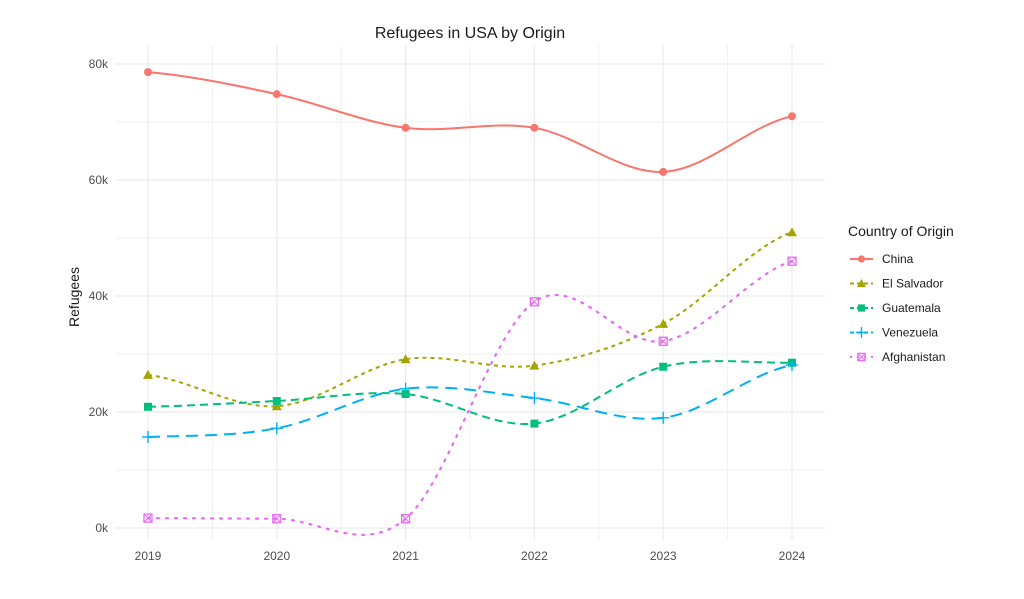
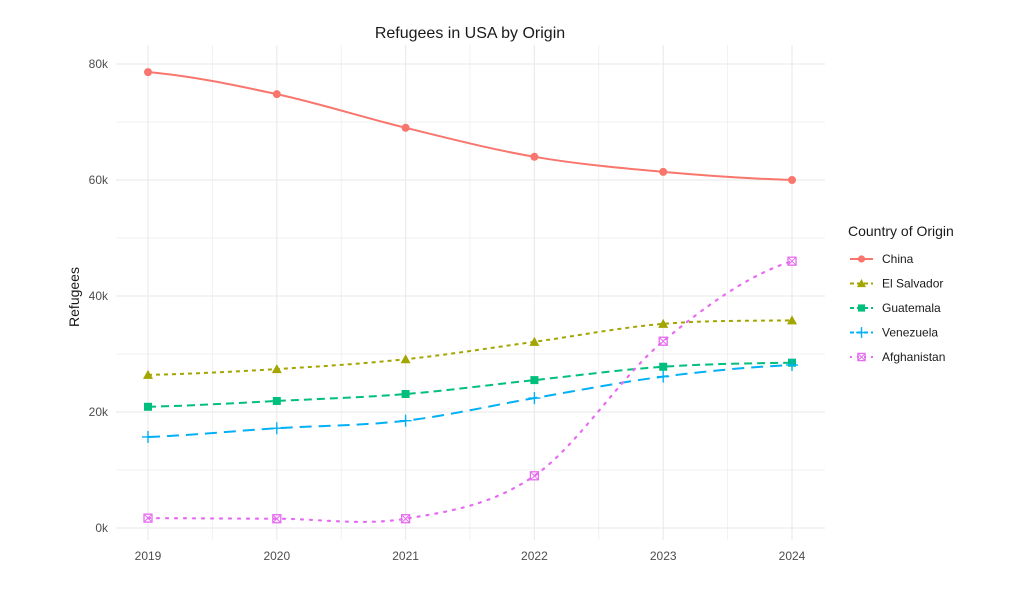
El Salvador/2020: 21k -> 27k
Venezuela/2021: 24k -> 18k
China/2022: 69k -> 64k
El Salvador/2022: 28k -> 32k
Guatemala/2022: 18k -> 26k
Afghanistan/2022: 39k -> 9k
Venezuela/2023: 19k -> 26k
China/2024: 71k -> 60k
El Salvador/2024: 51k -> 36k
